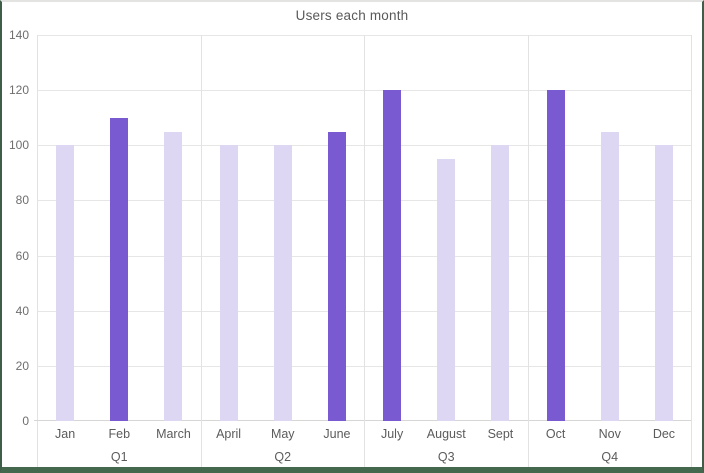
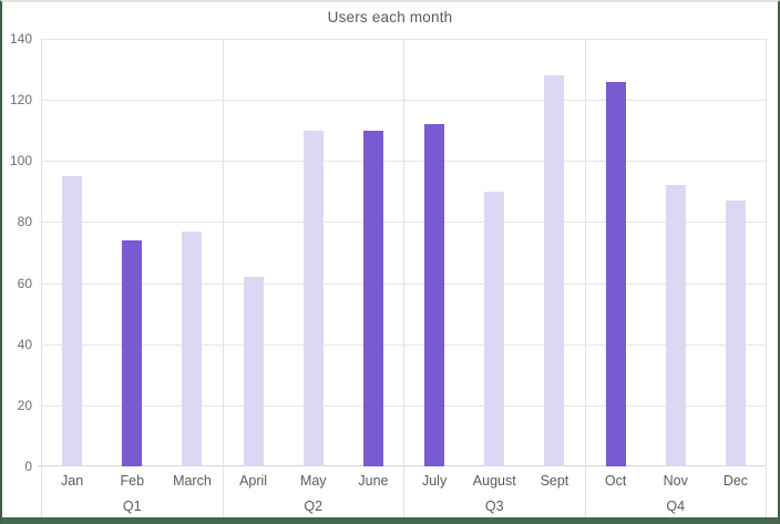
Jan: 100 -> 95
Feb: 110 -> 74
March: 105 -> 77
April: 100 -> 62
May: 100 -> 110
June: 105 -> 110
July: 120 -> 112
August: 95 -> 90
Sept: 100 -> 128
Oct: 120 -> 126
Nov: 105 -> 92
Dec: 100 -> 87
